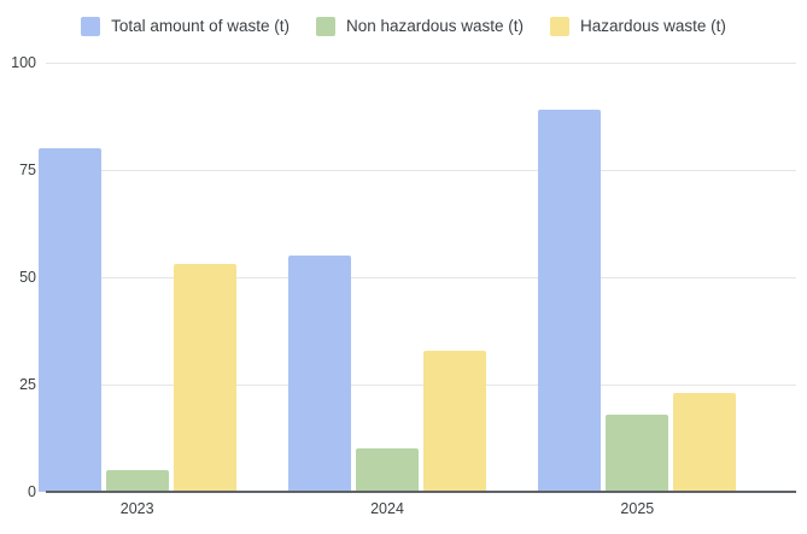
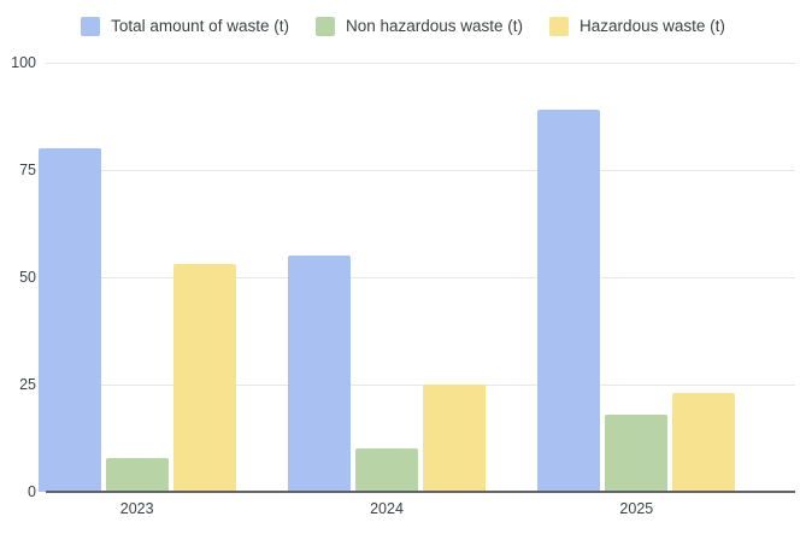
Non hazardous waste (t)/2023: 5 -> 8
Hazardous waste (t)/2024: 33 -> 25
